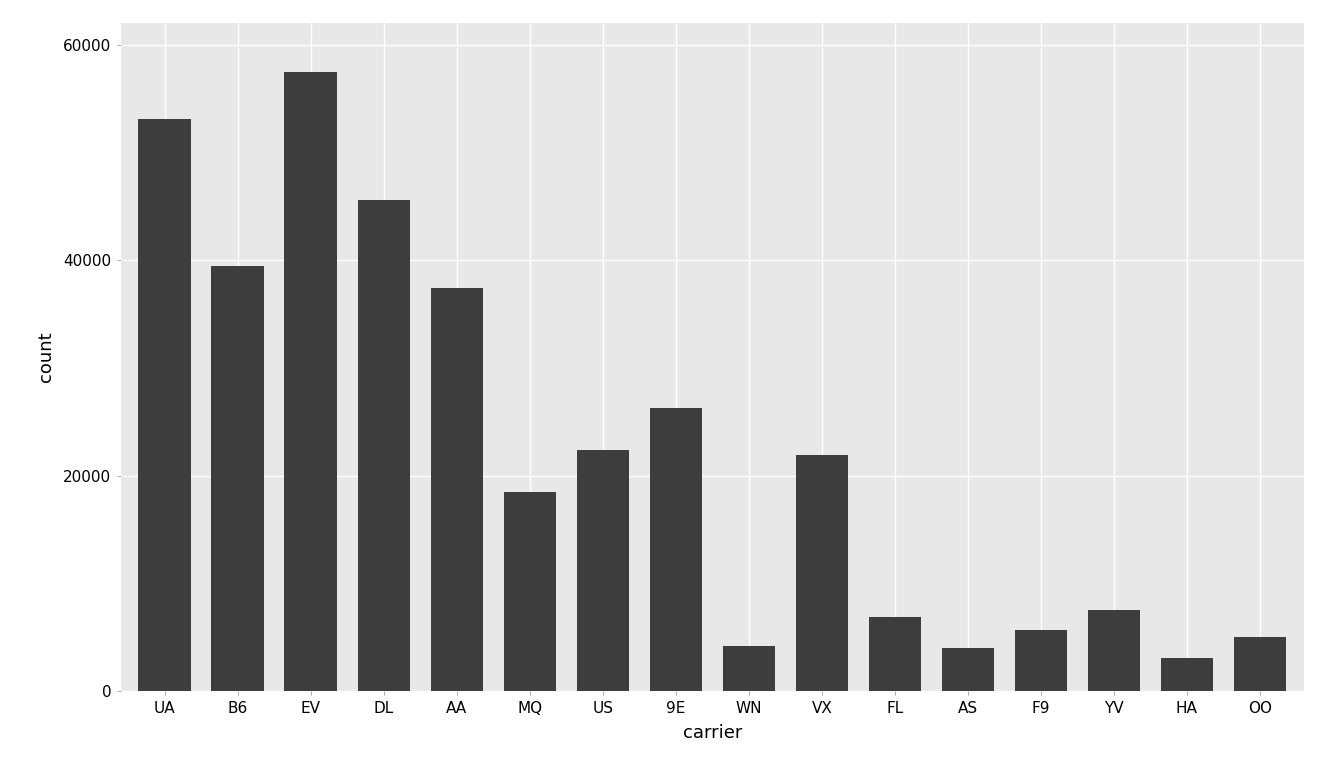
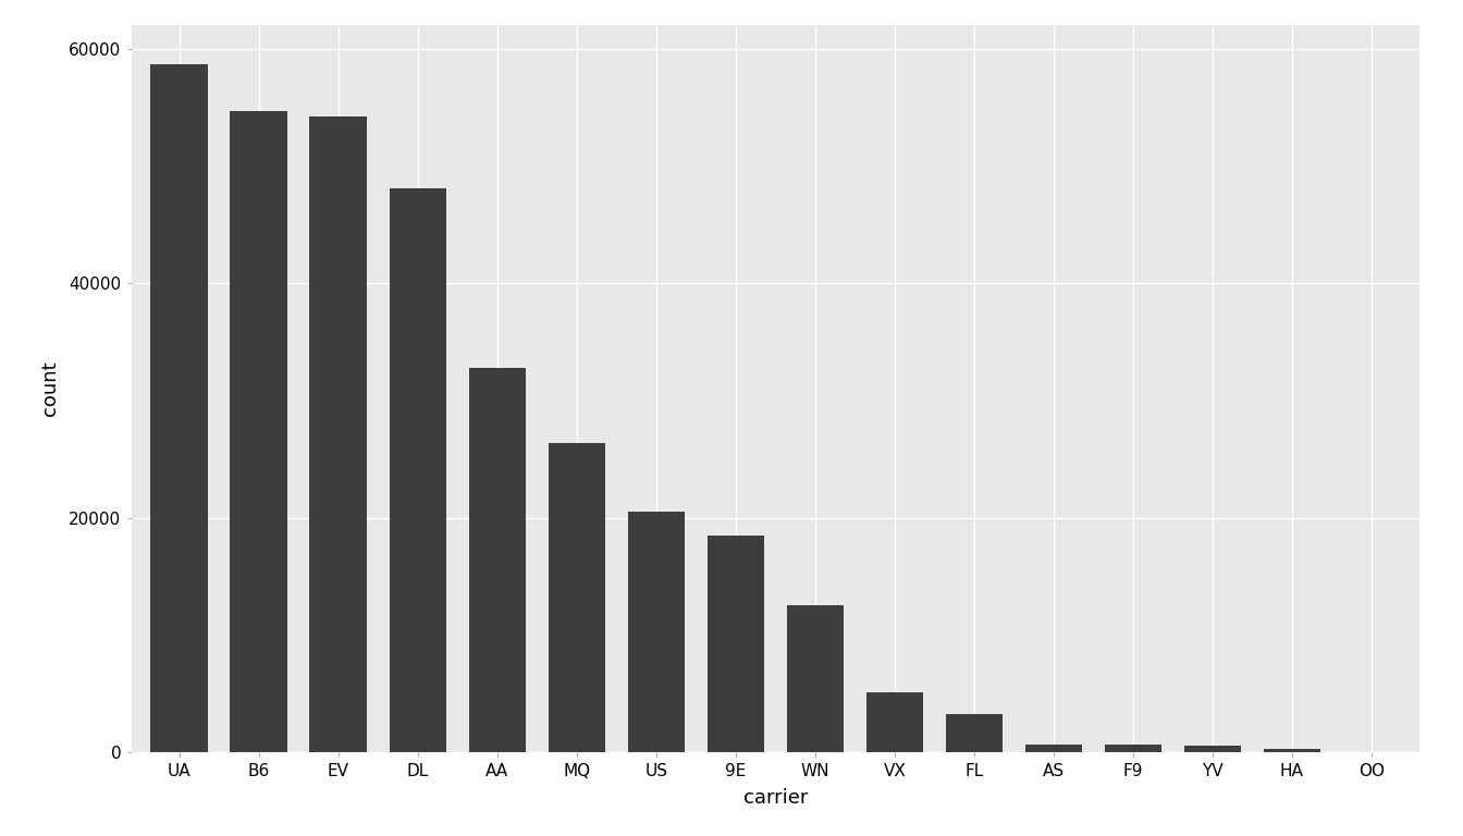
UA: 53100 -> 58700
B6: 39500 -> 54600
EV: 57500 -> 54200
DL: 45600 -> 48100
AA: 37400 -> 32700
MQ: 18500 -> 26400
US: 22400 -> 20500
9E: 26300 -> 18500
WN: 4200 -> 12500
VX: 21900 -> 5200
FL: 6900 -> 3300
AS: 4000 -> 700
F9: 5700 -> 700
YV: 7500 -> 600
HA: 3100 -> 300
OO: 5000 -> 0
